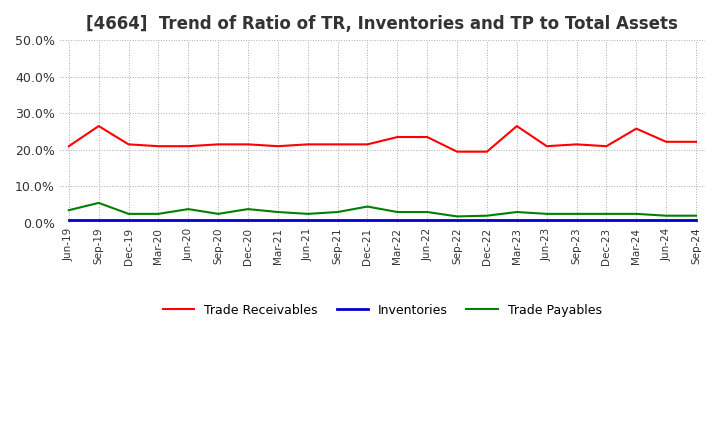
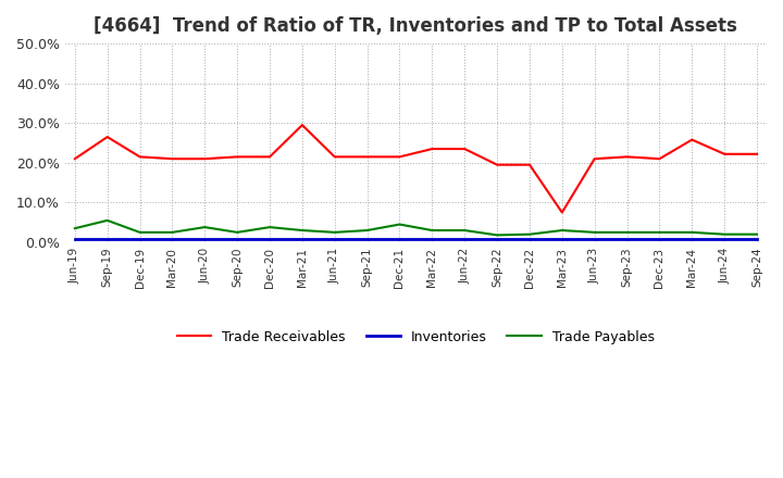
Trade Receivables/Mar-21: 21.0% -> 29.5%
Trade Receivables/Mar-23: 26.5% -> 7.5%
